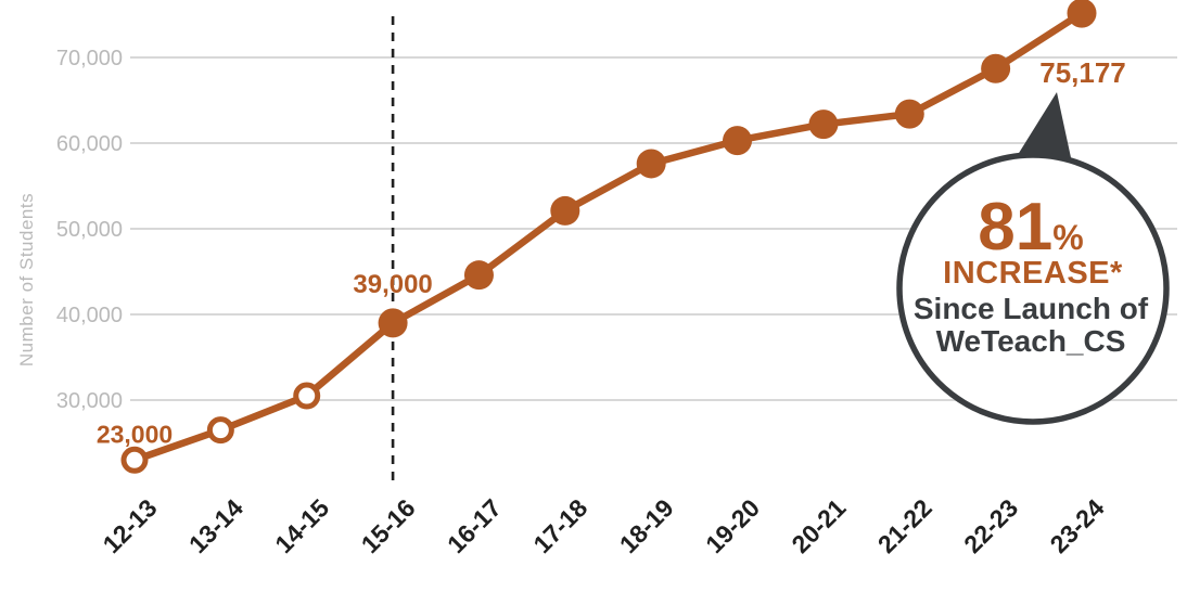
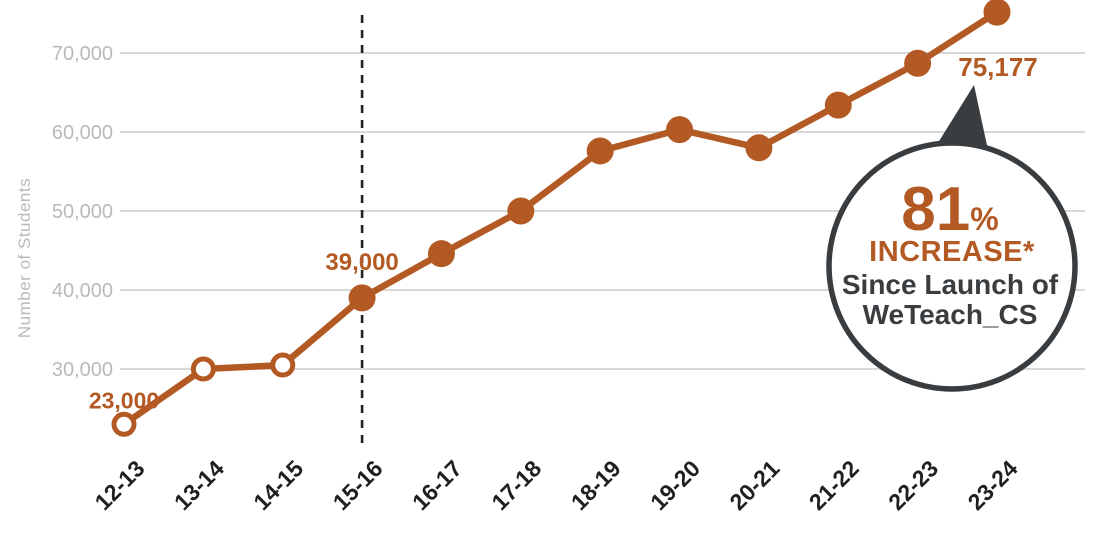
13-14: 26000 -> 30000
17-18: 52000 -> 50000
20-21: 62000 -> 58000
